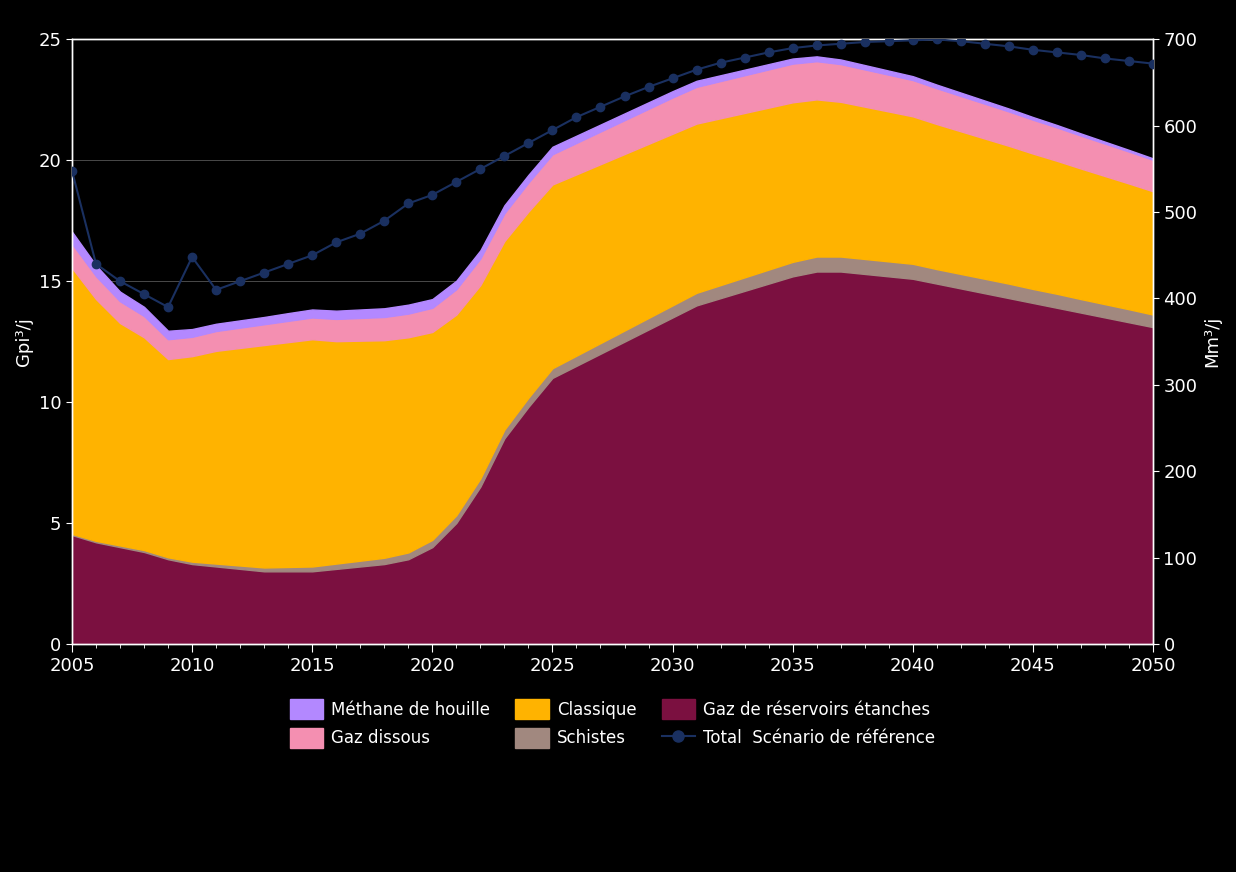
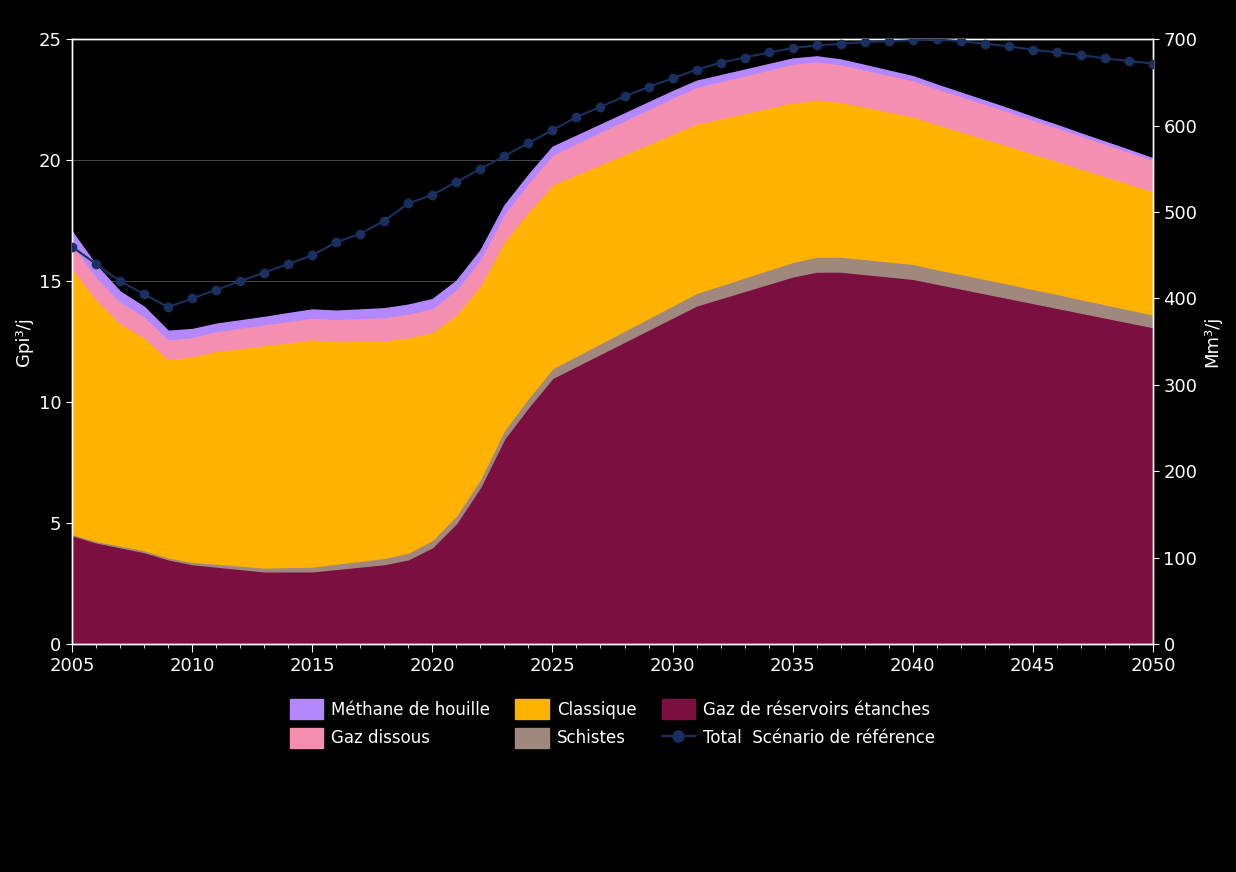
Total Scénario de référence/2005: 548 -> 460
Total Scénario de référence/2010: 448 -> 400
